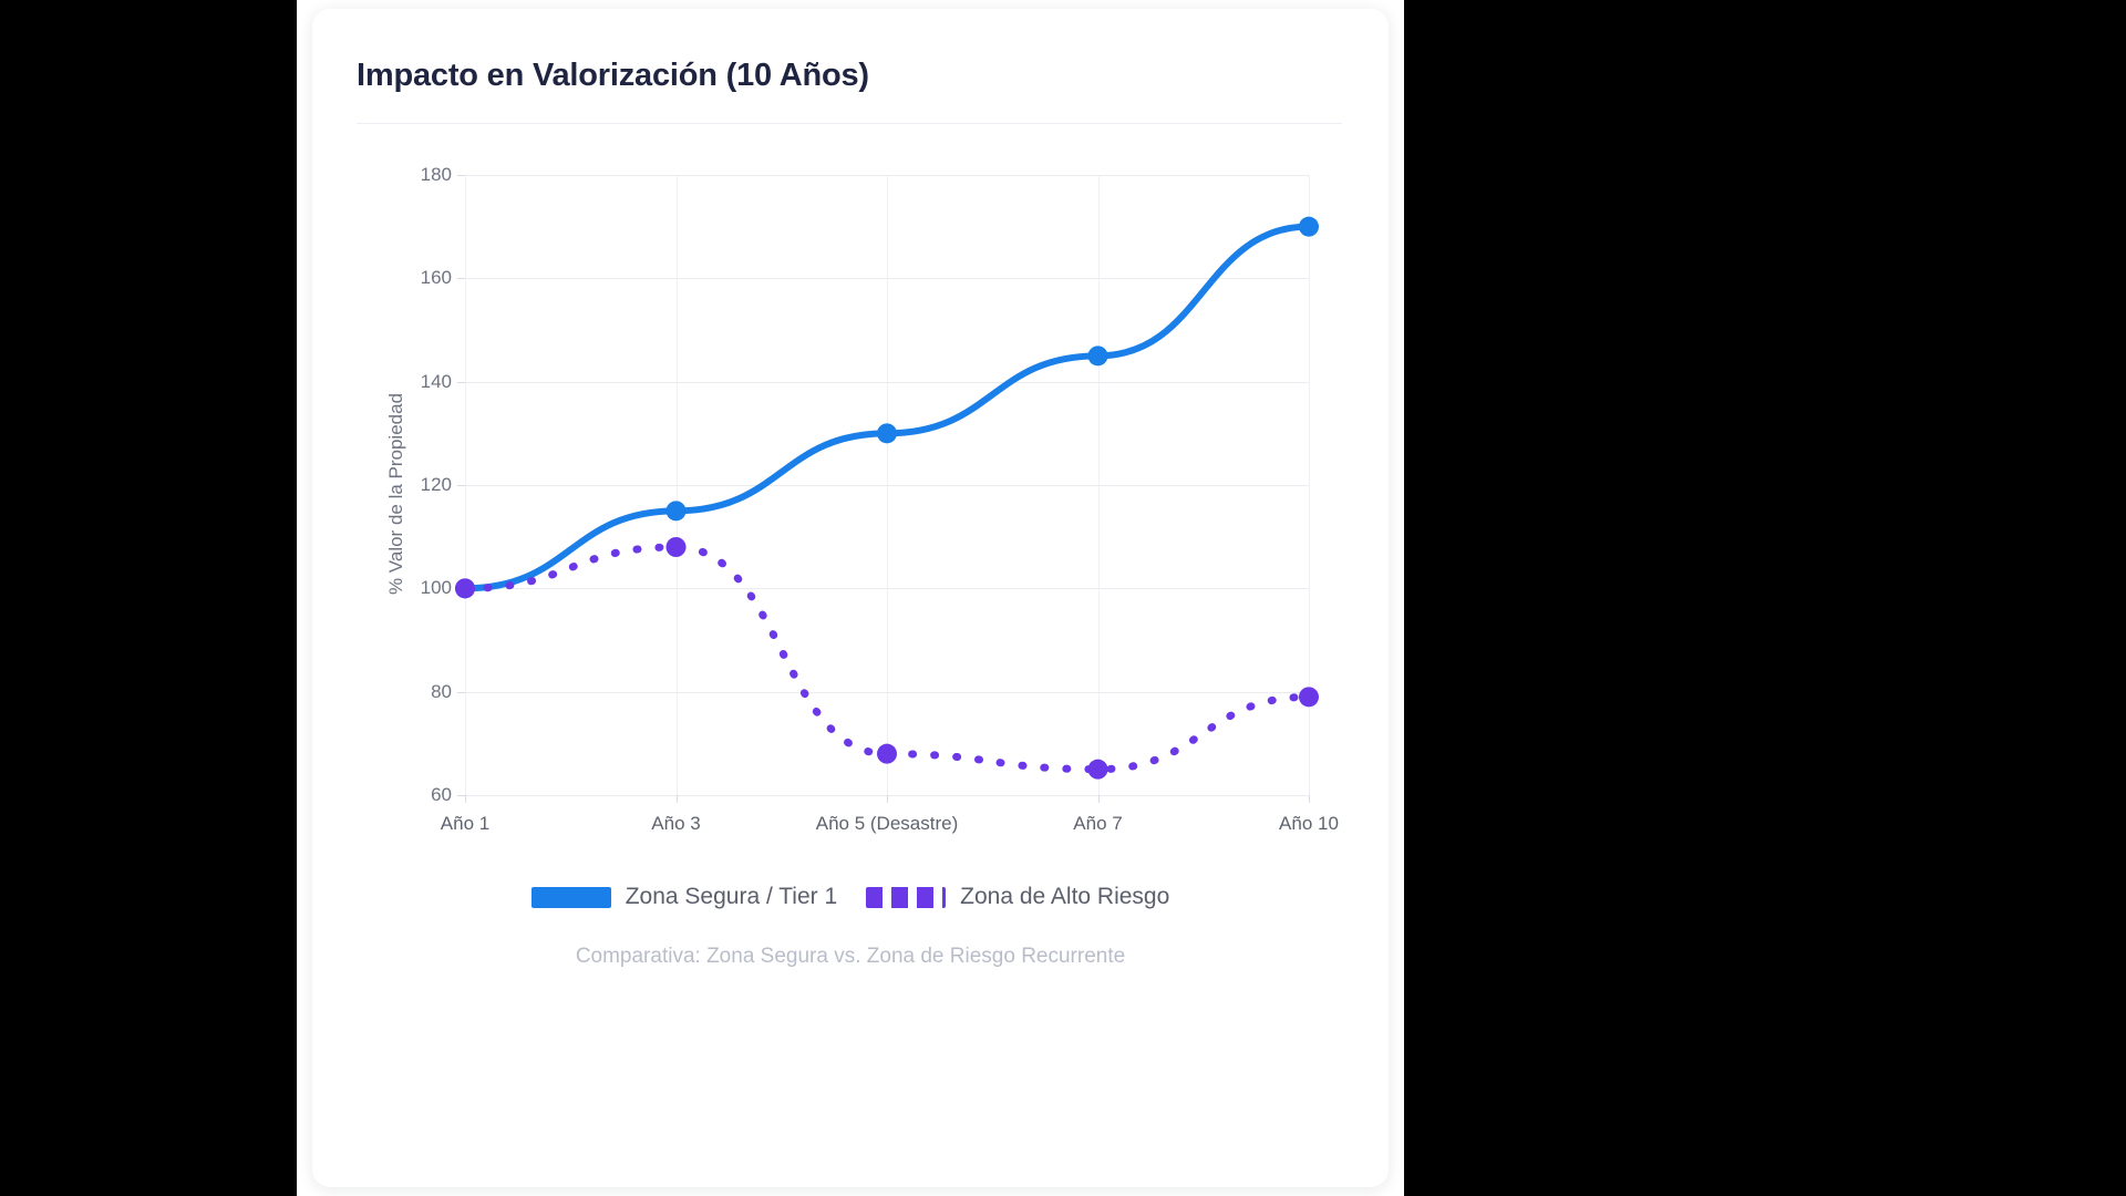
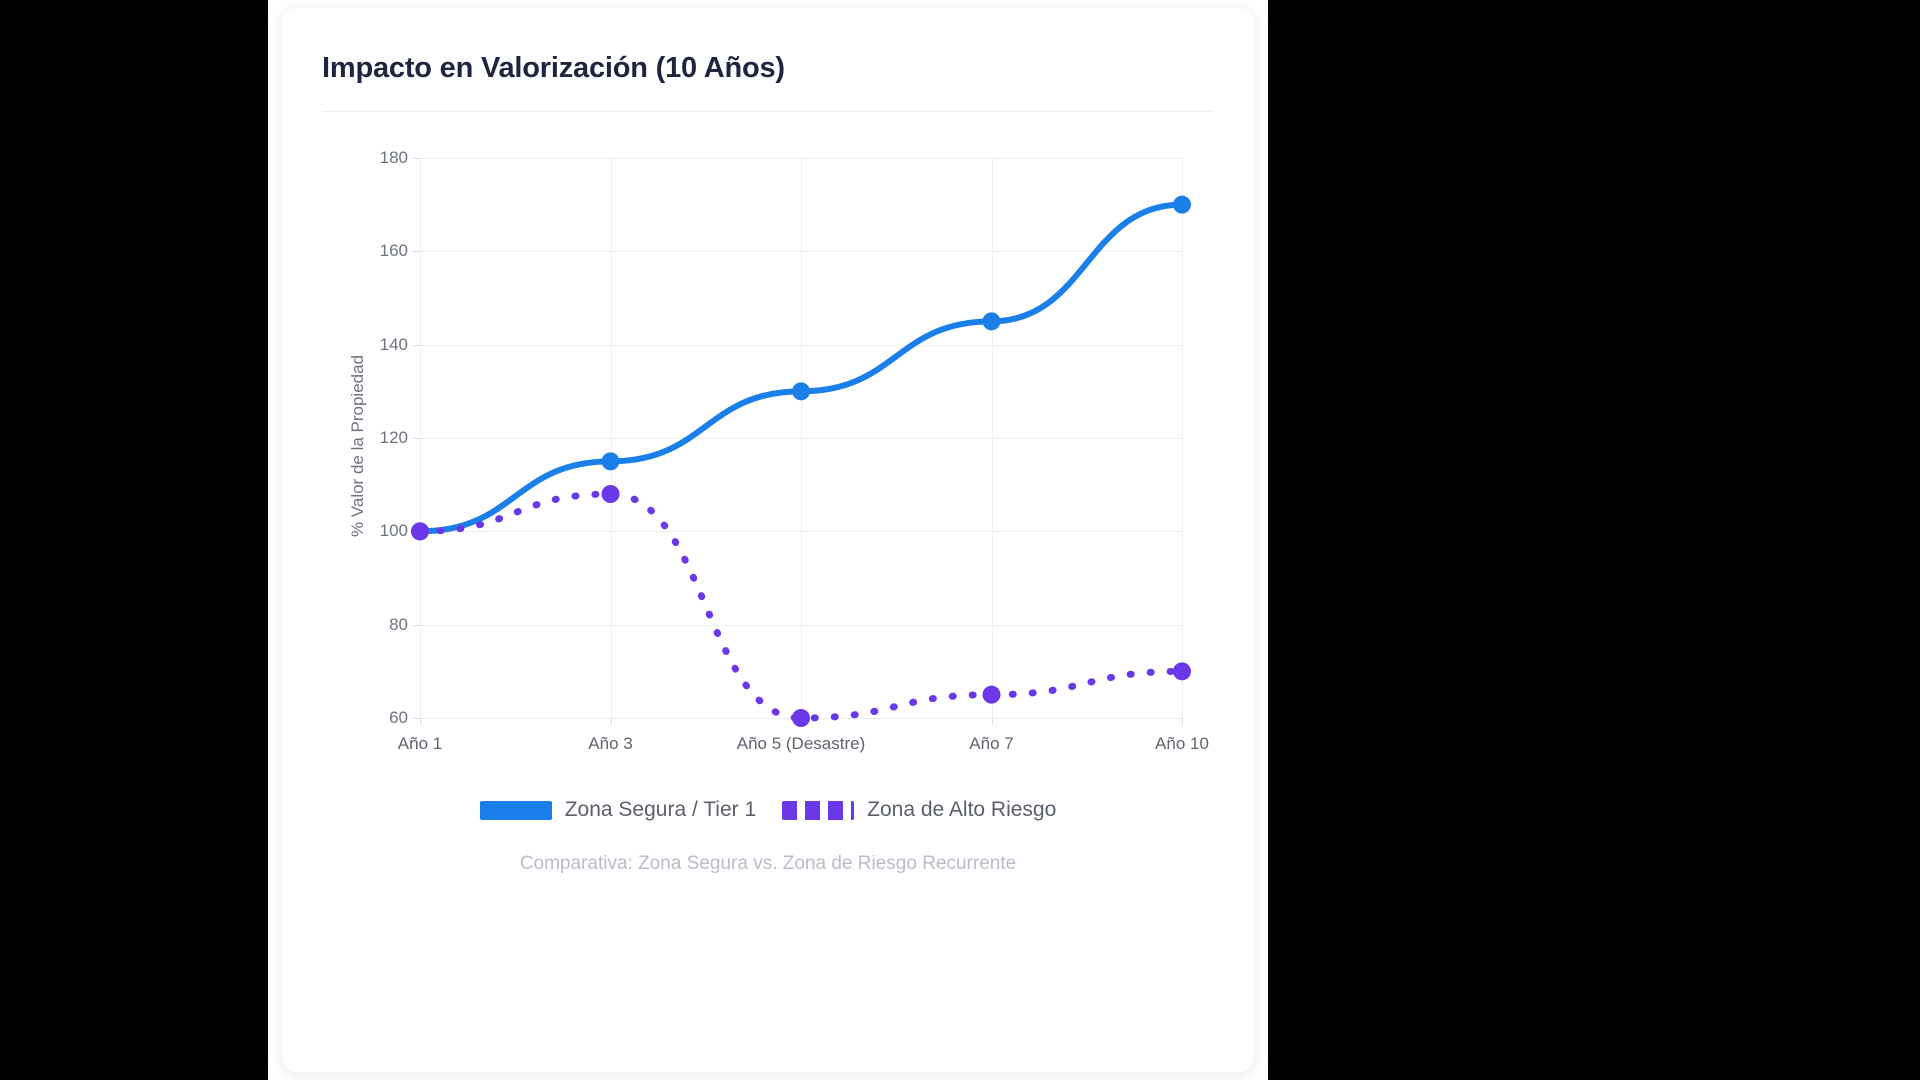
Zona de Alto Riesgo/Año 5 (Desastre): 68 -> 60
Zona de Alto Riesgo/Año 10: 79 -> 70
